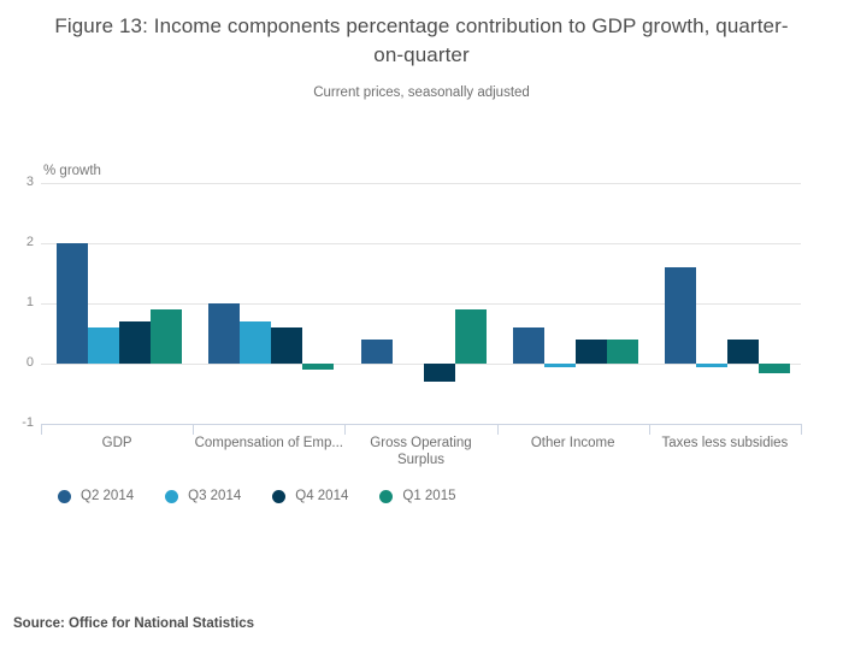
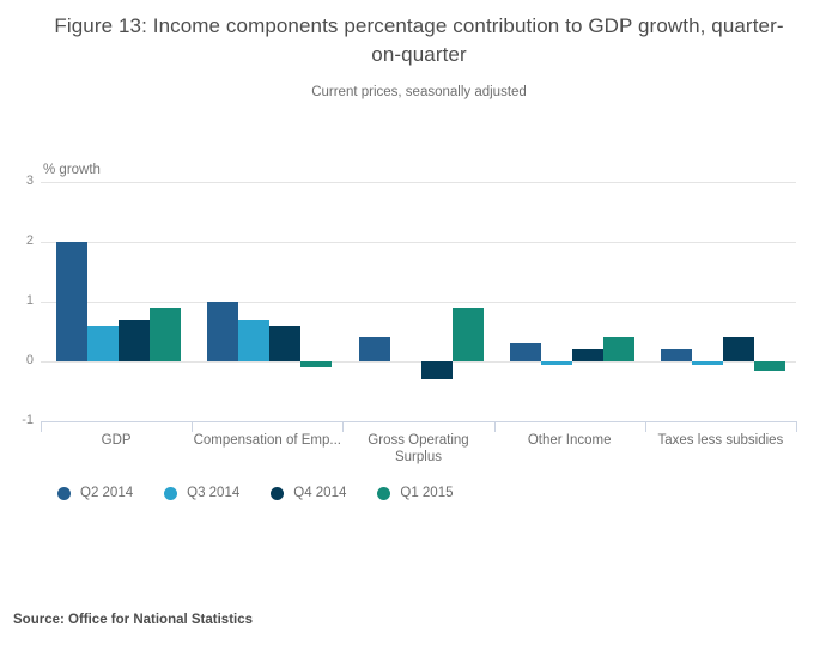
Q2 2014/Other Income: 0.6 -> 0.3
Q4 2014/Other Income: 0.4 -> 0.2
Q2 2014/Taxes less subsidies: 1.6 -> 0.2
